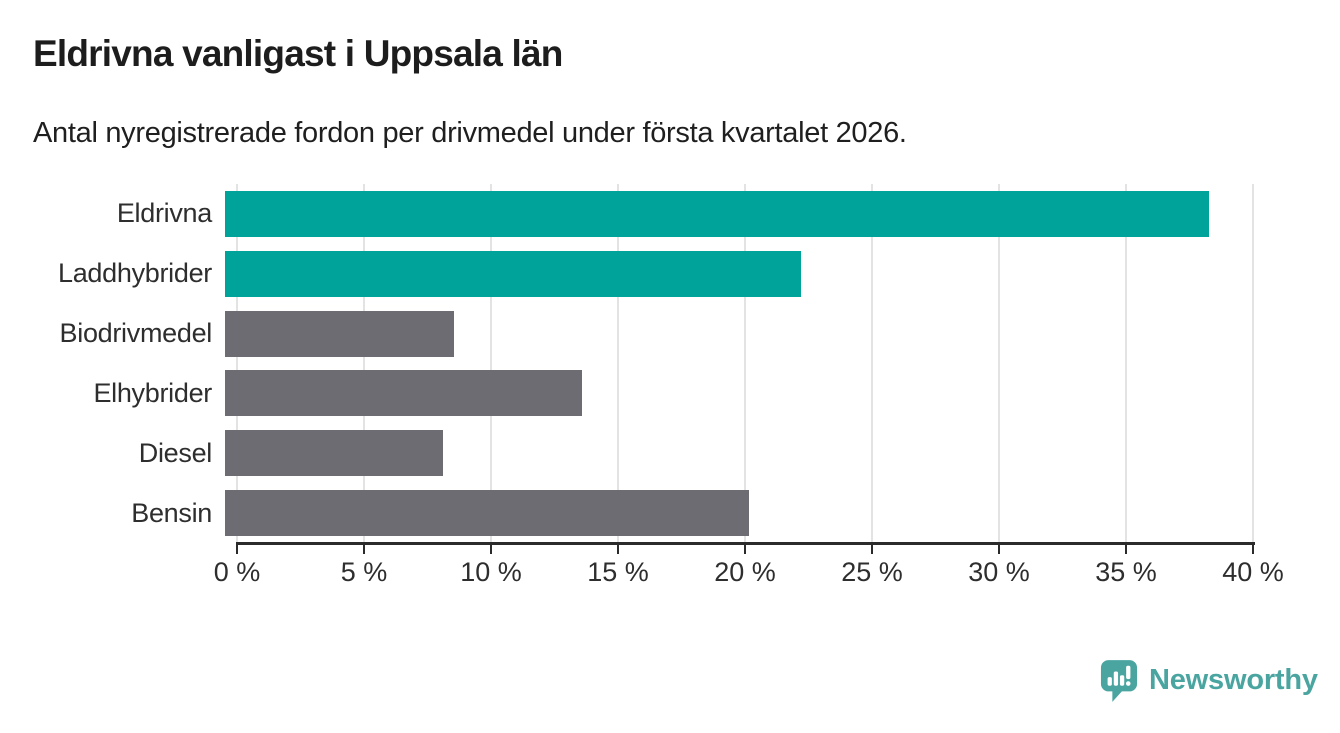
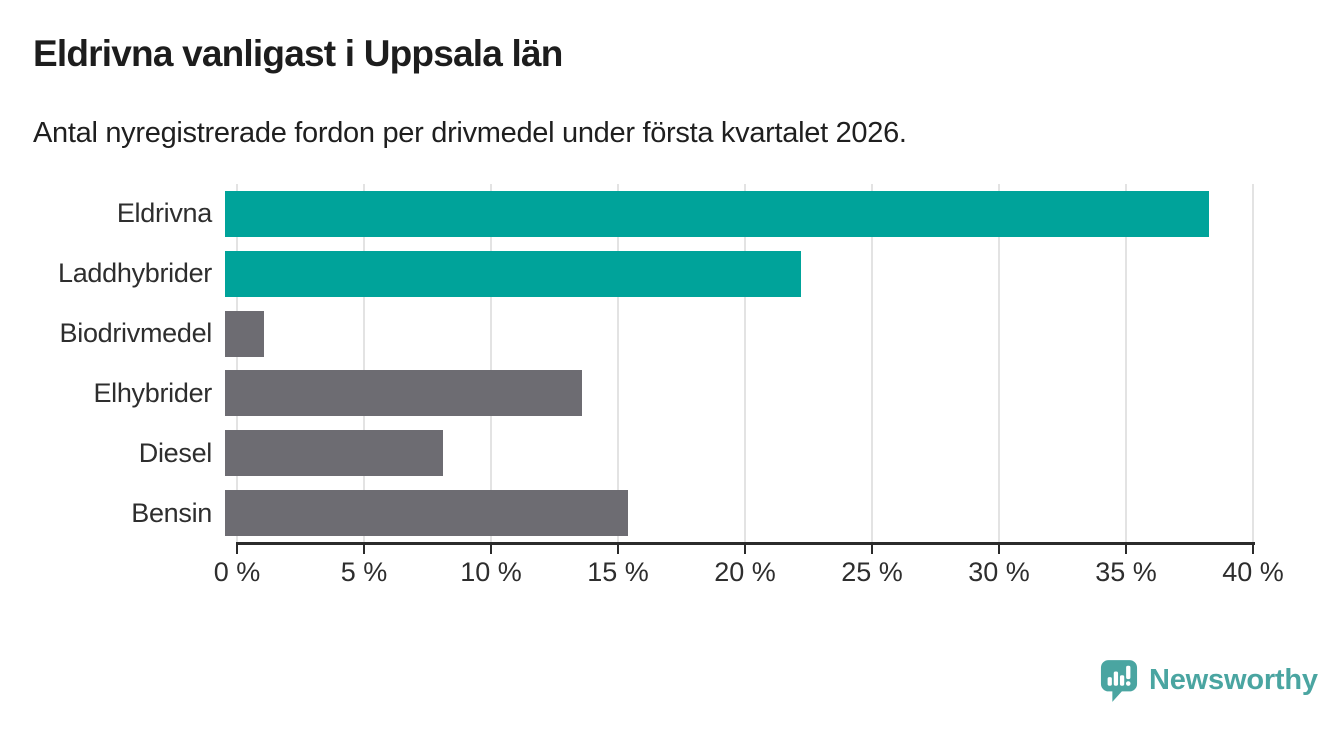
Biodrivmedel: 8.9% -> 1.5%
Bensin: 20.4% -> 15.7%
